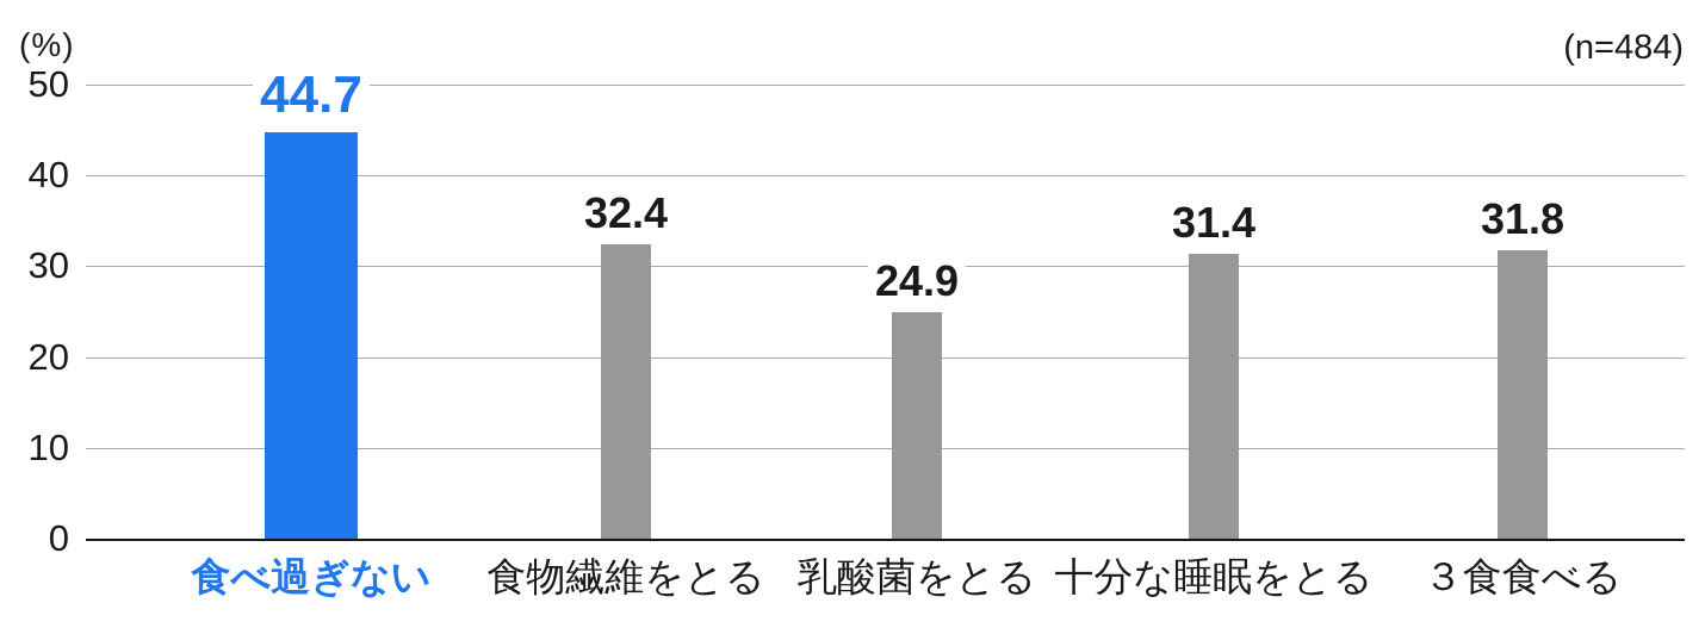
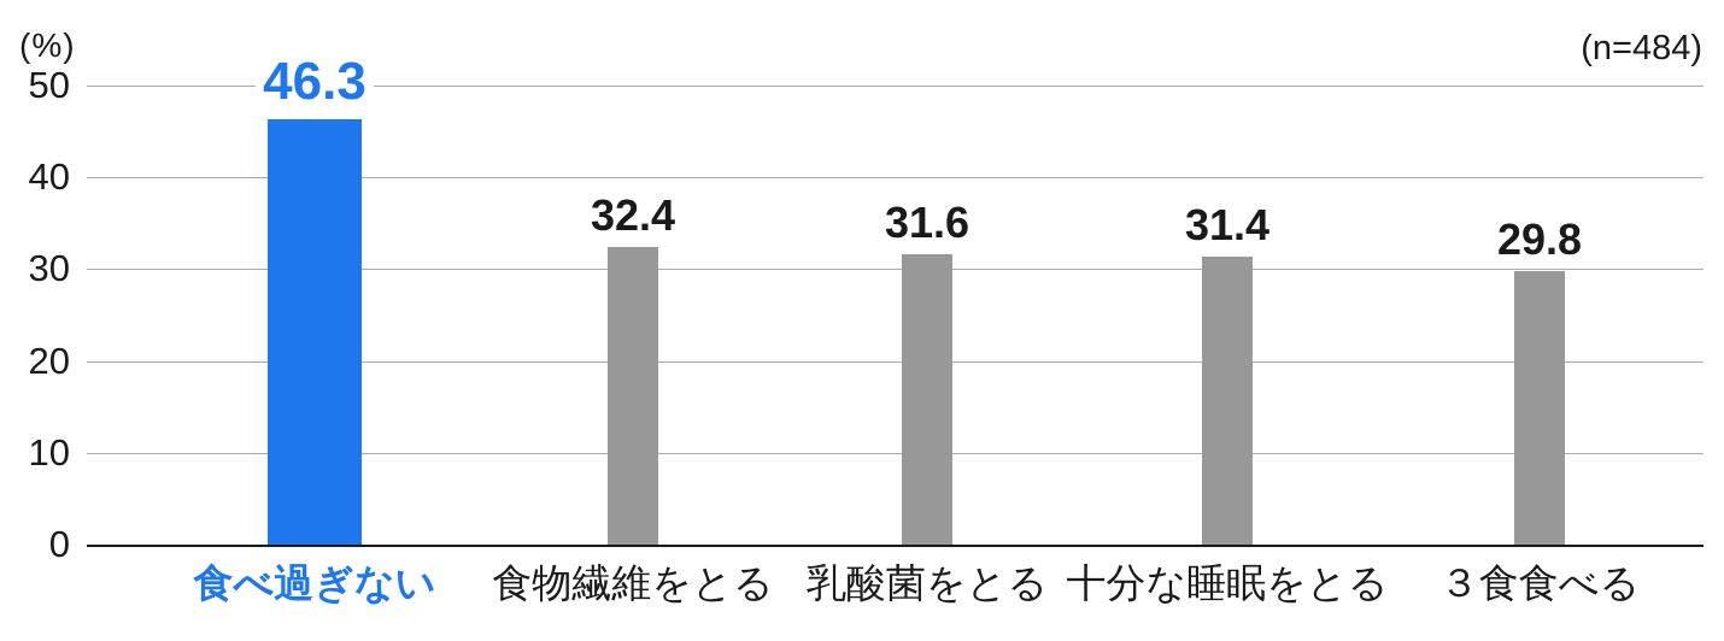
食べ過ぎない: 44.7 -> 46.3
乳酸菌をとる: 24.9 -> 31.6
３食食べる: 31.8 -> 29.8
